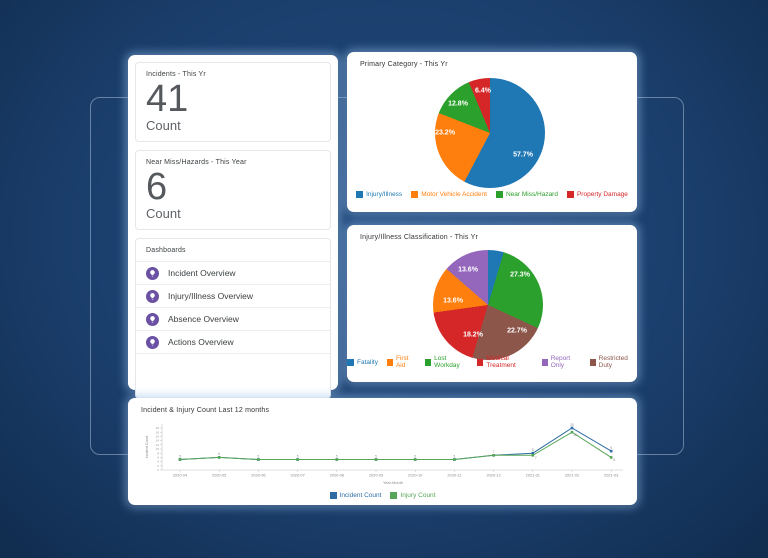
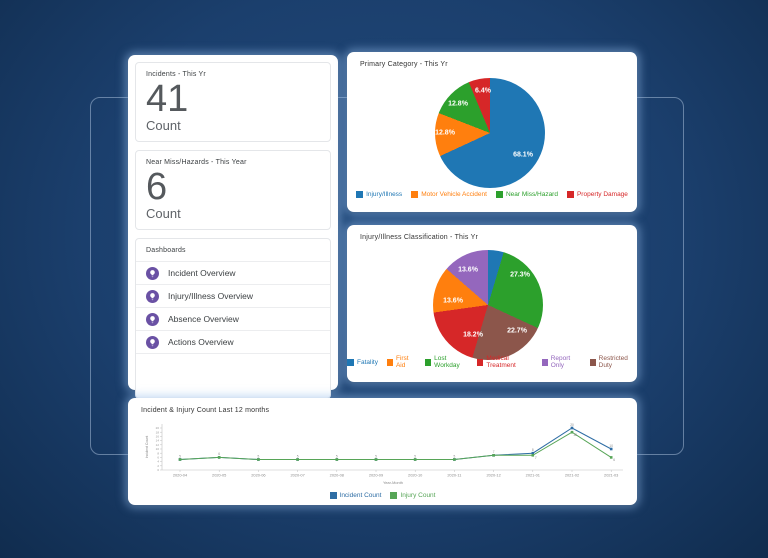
Primary Category - This Yr/Injury/Illness: 57.7% -> 68.1%
Primary Category - This Yr/Motor Vehicle Accident: 23.2% -> 12.8%
Incident & Injury Count Last 12 months/Incident Count/2021-03: 9 -> 10
